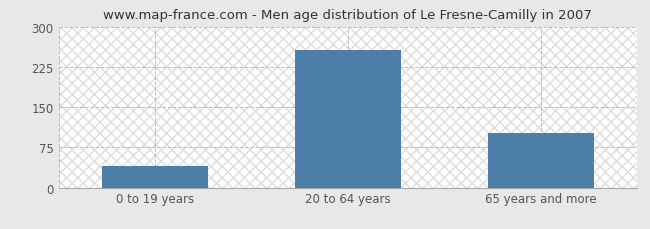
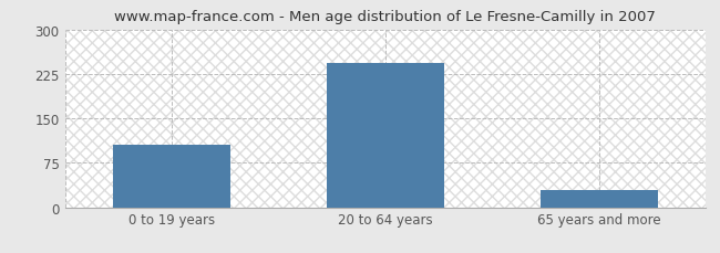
0 to 19 years: 40 -> 105
20 to 64 years: 256 -> 243
65 years and more: 102 -> 30
